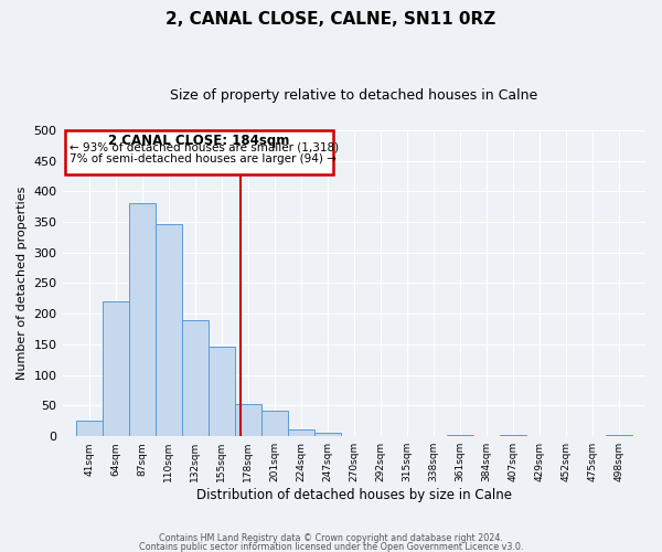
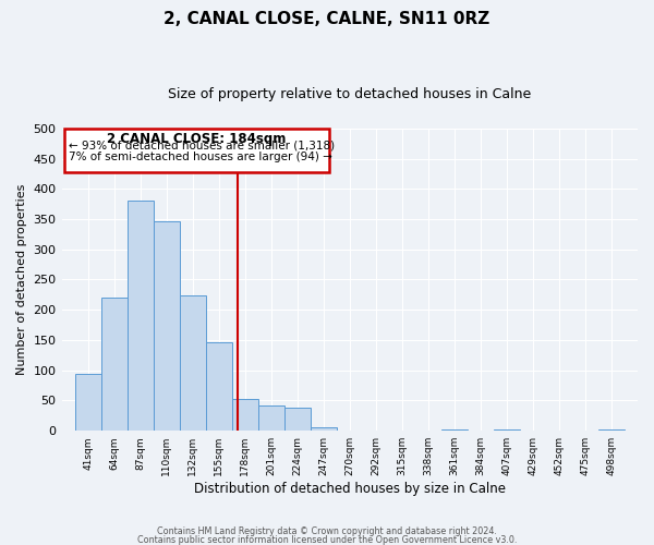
41sqm: 25 -> 94
132sqm: 190 -> 224
224sqm: 12 -> 38
